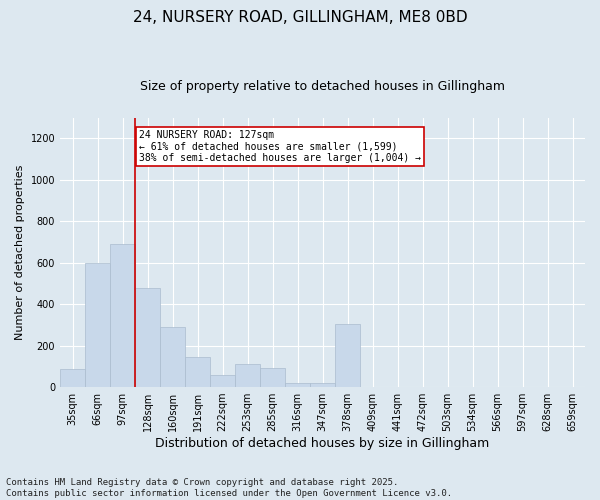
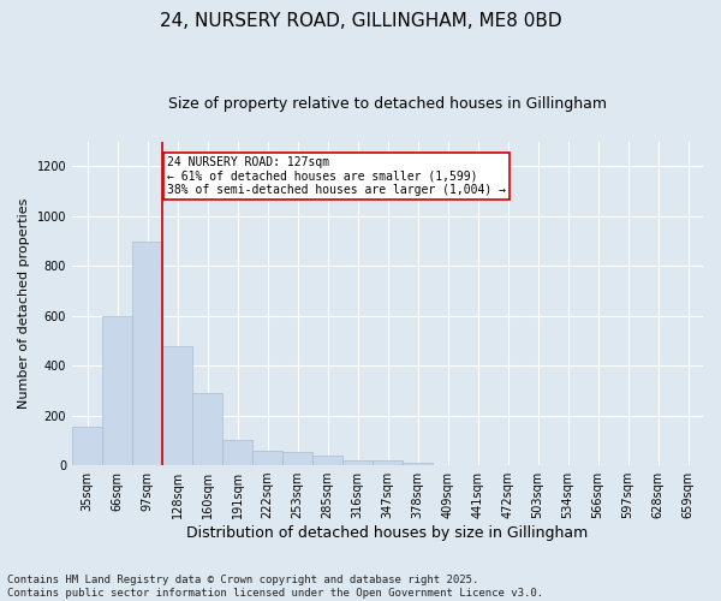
35sqm: 85 -> 155
97sqm: 690 -> 900
191sqm: 145 -> 100
253sqm: 110 -> 55
285sqm: 90 -> 40
378sqm: 305 -> 8
